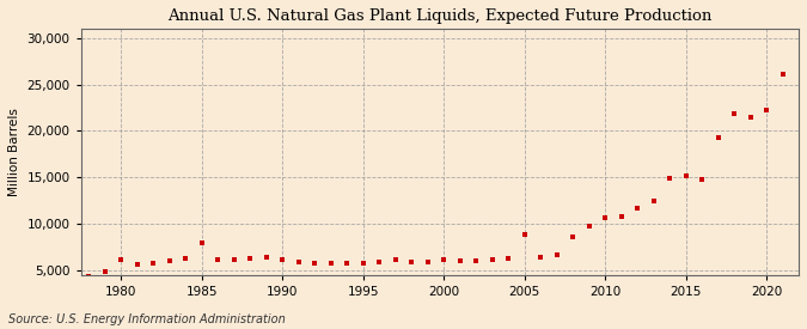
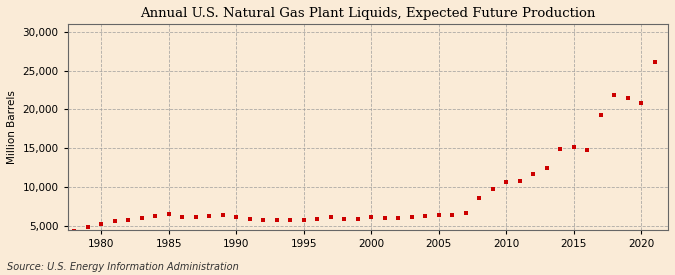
1980: 6,200 -> 5,200
1985: 8,000 -> 6,500
2005: 8,800 -> 6,400
2020: 22,200 -> 20,800
